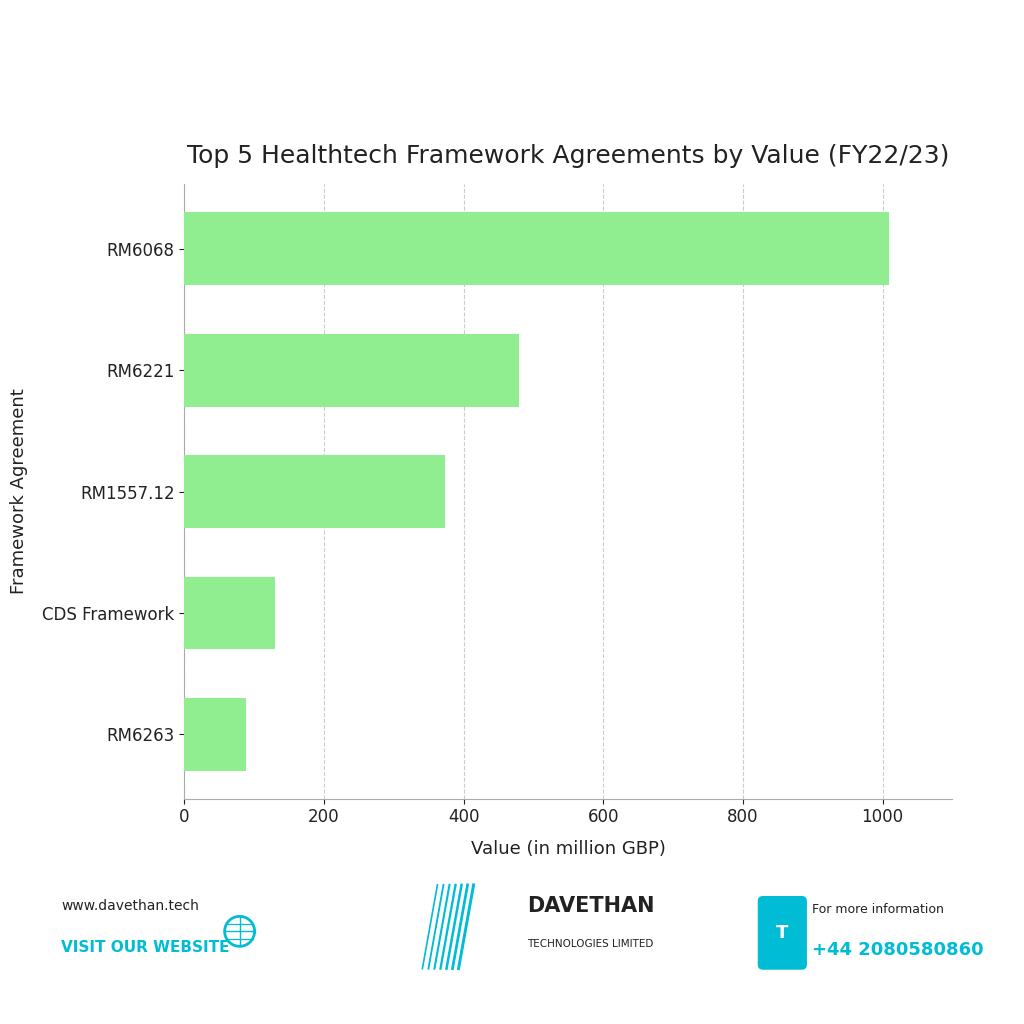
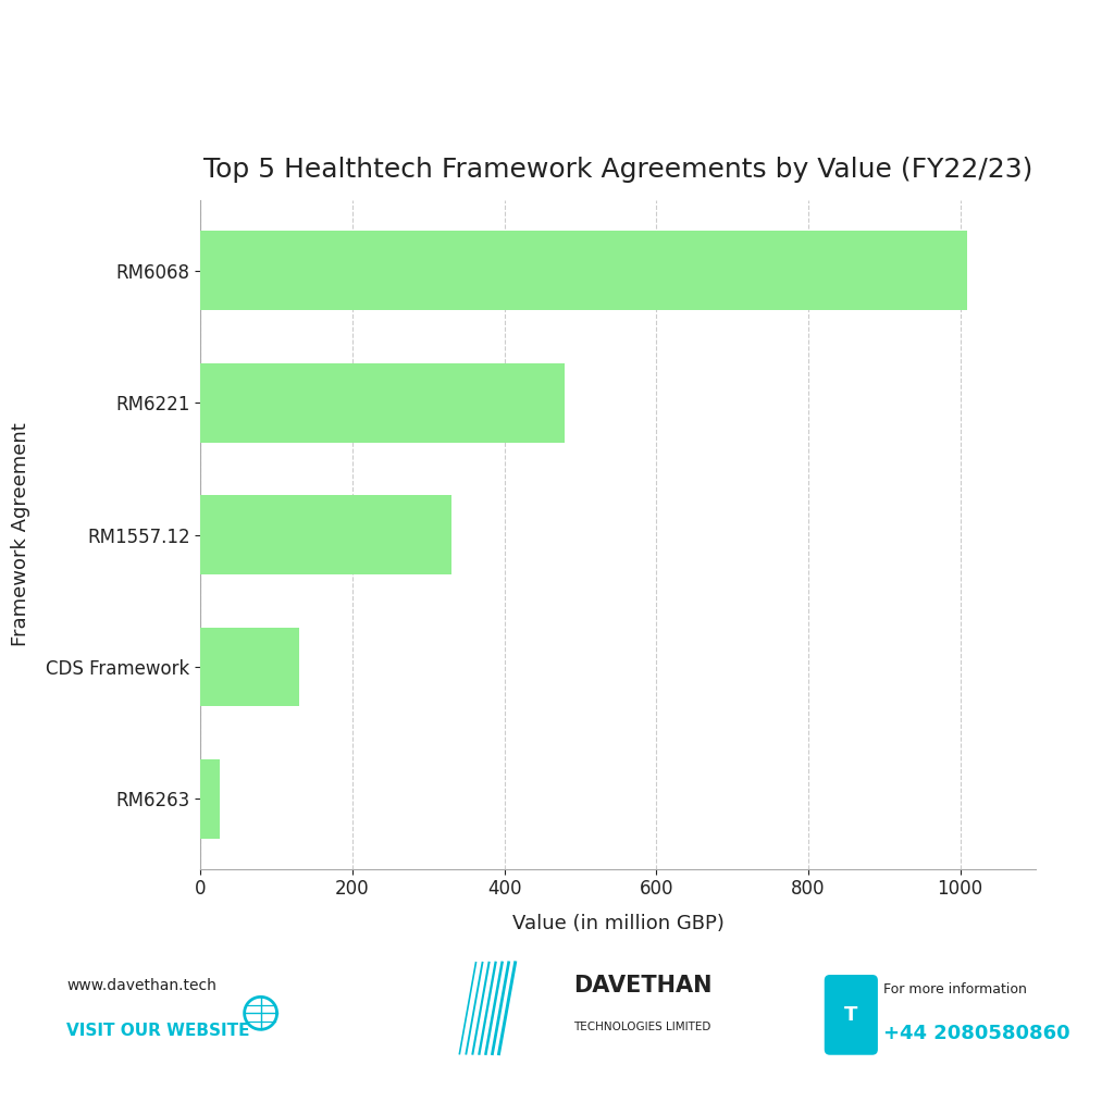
Top 5 Healthtech Framework Agreements by Value (FY22/23)/RM1557.12: 374 -> 330
Top 5 Healthtech Framework Agreements by Value (FY22/23)/RM6263: 88 -> 25
